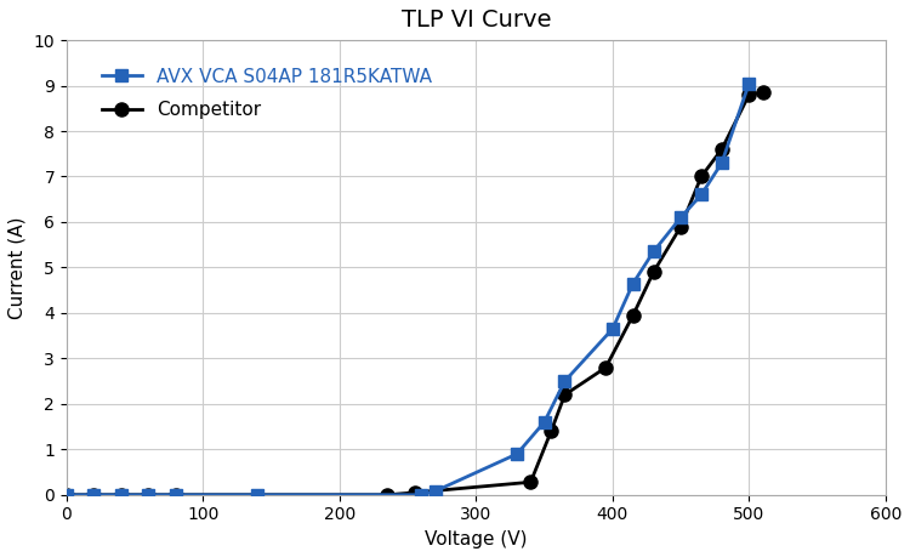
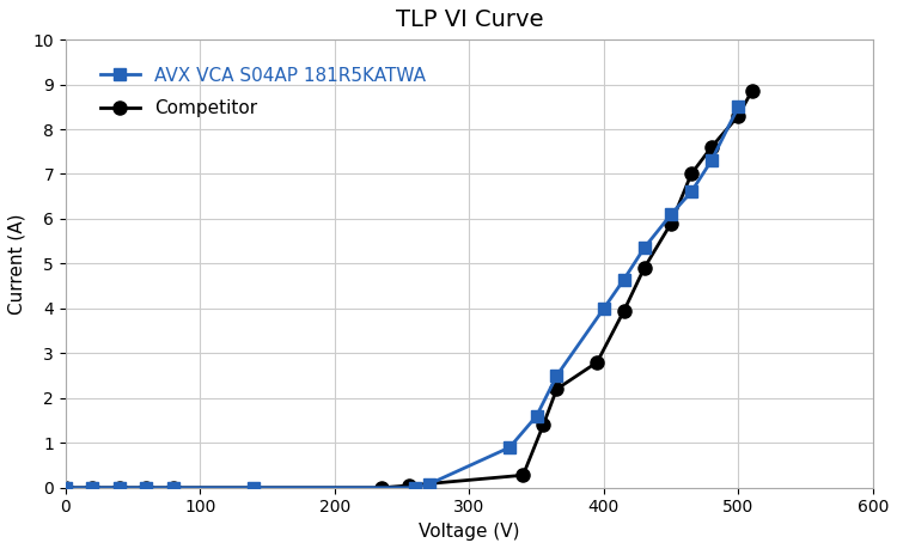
AVX VCA S04AP 181R5KATWA/400: 3.65 -> 4.00
AVX VCA S04AP 181R5KATWA/500: 9.05 -> 8.50
Competitor/500: 8.80 -> 8.30
